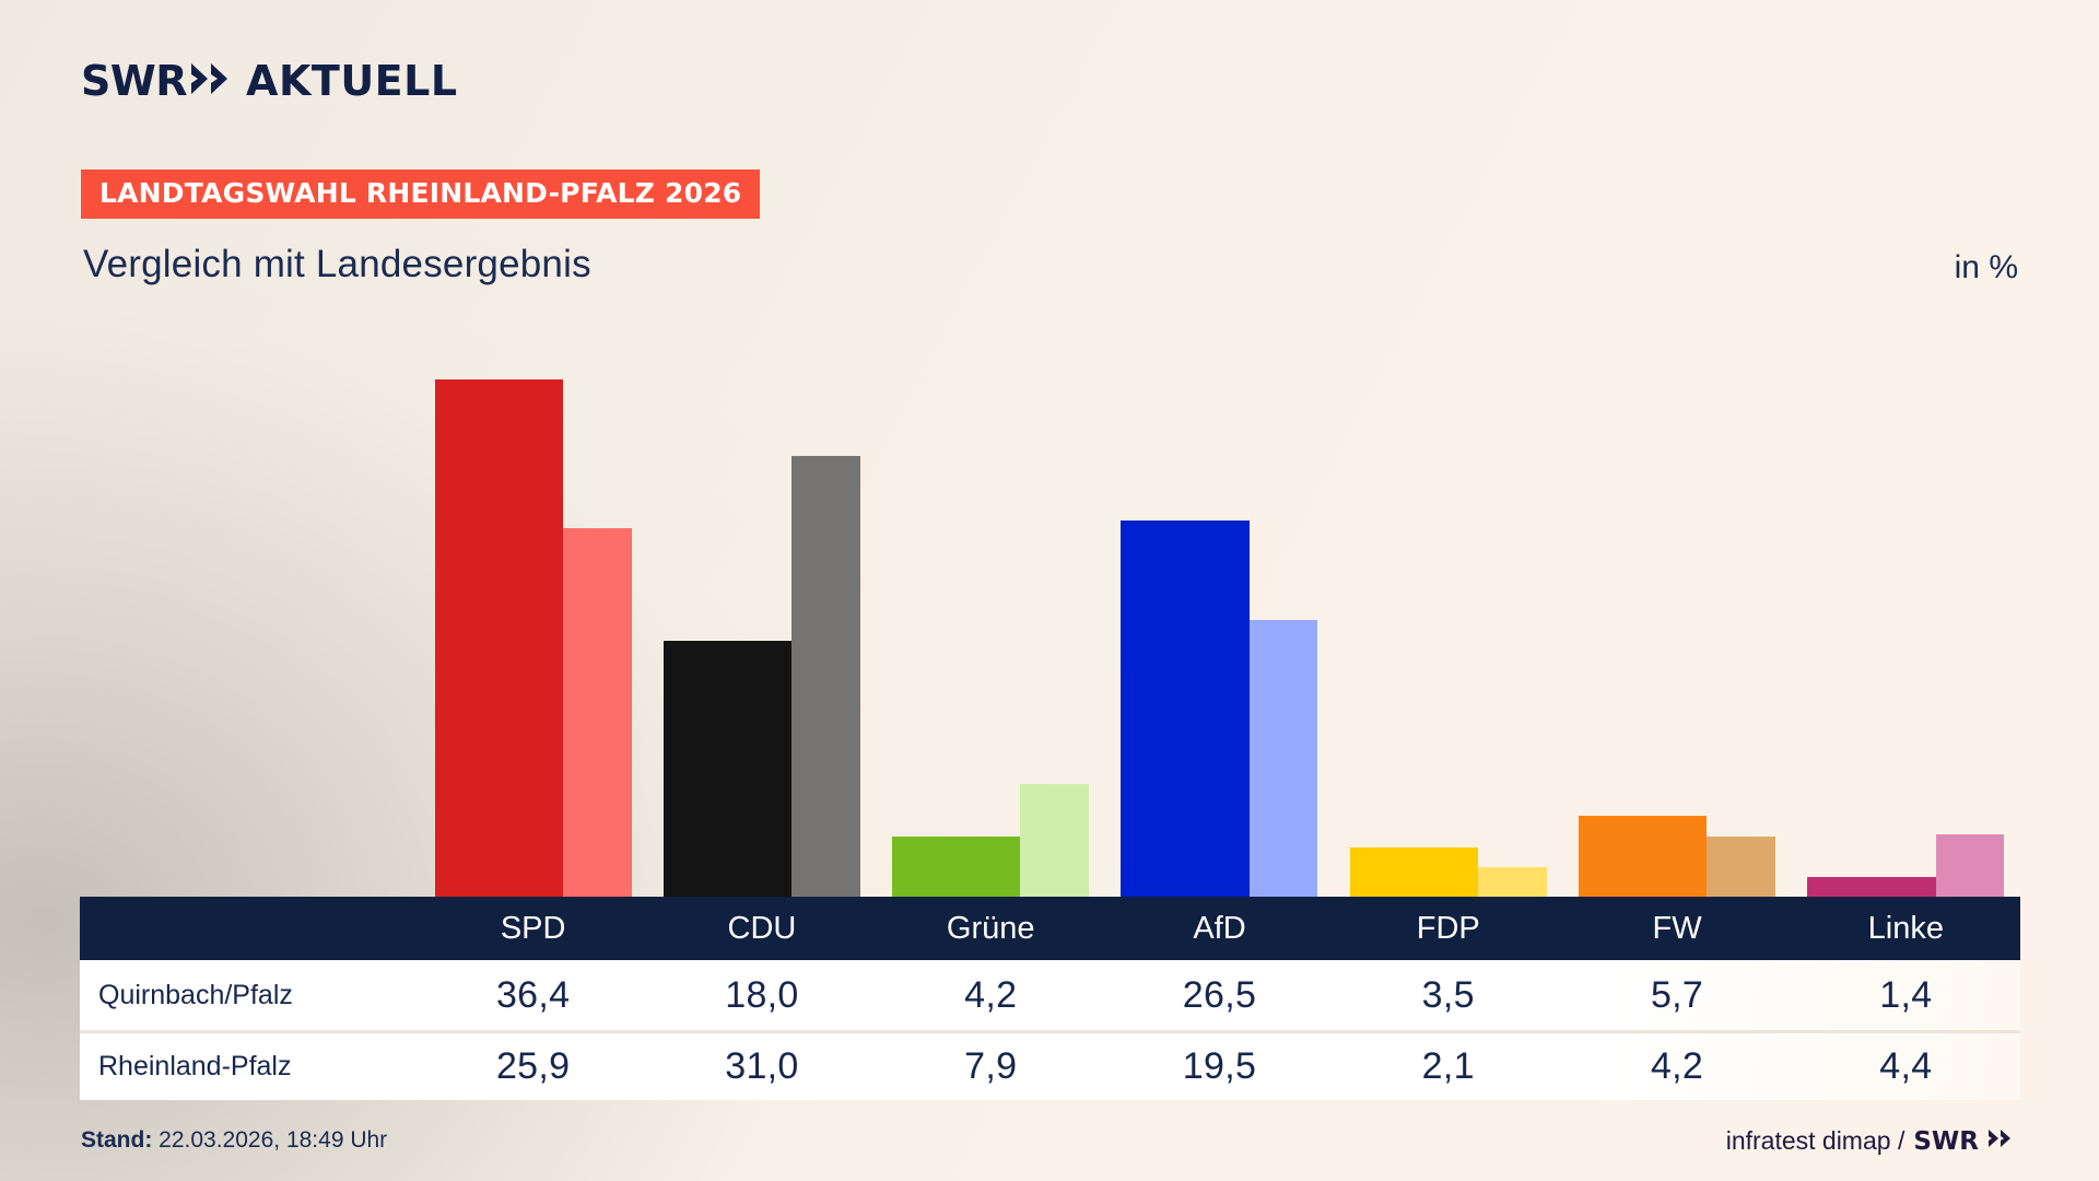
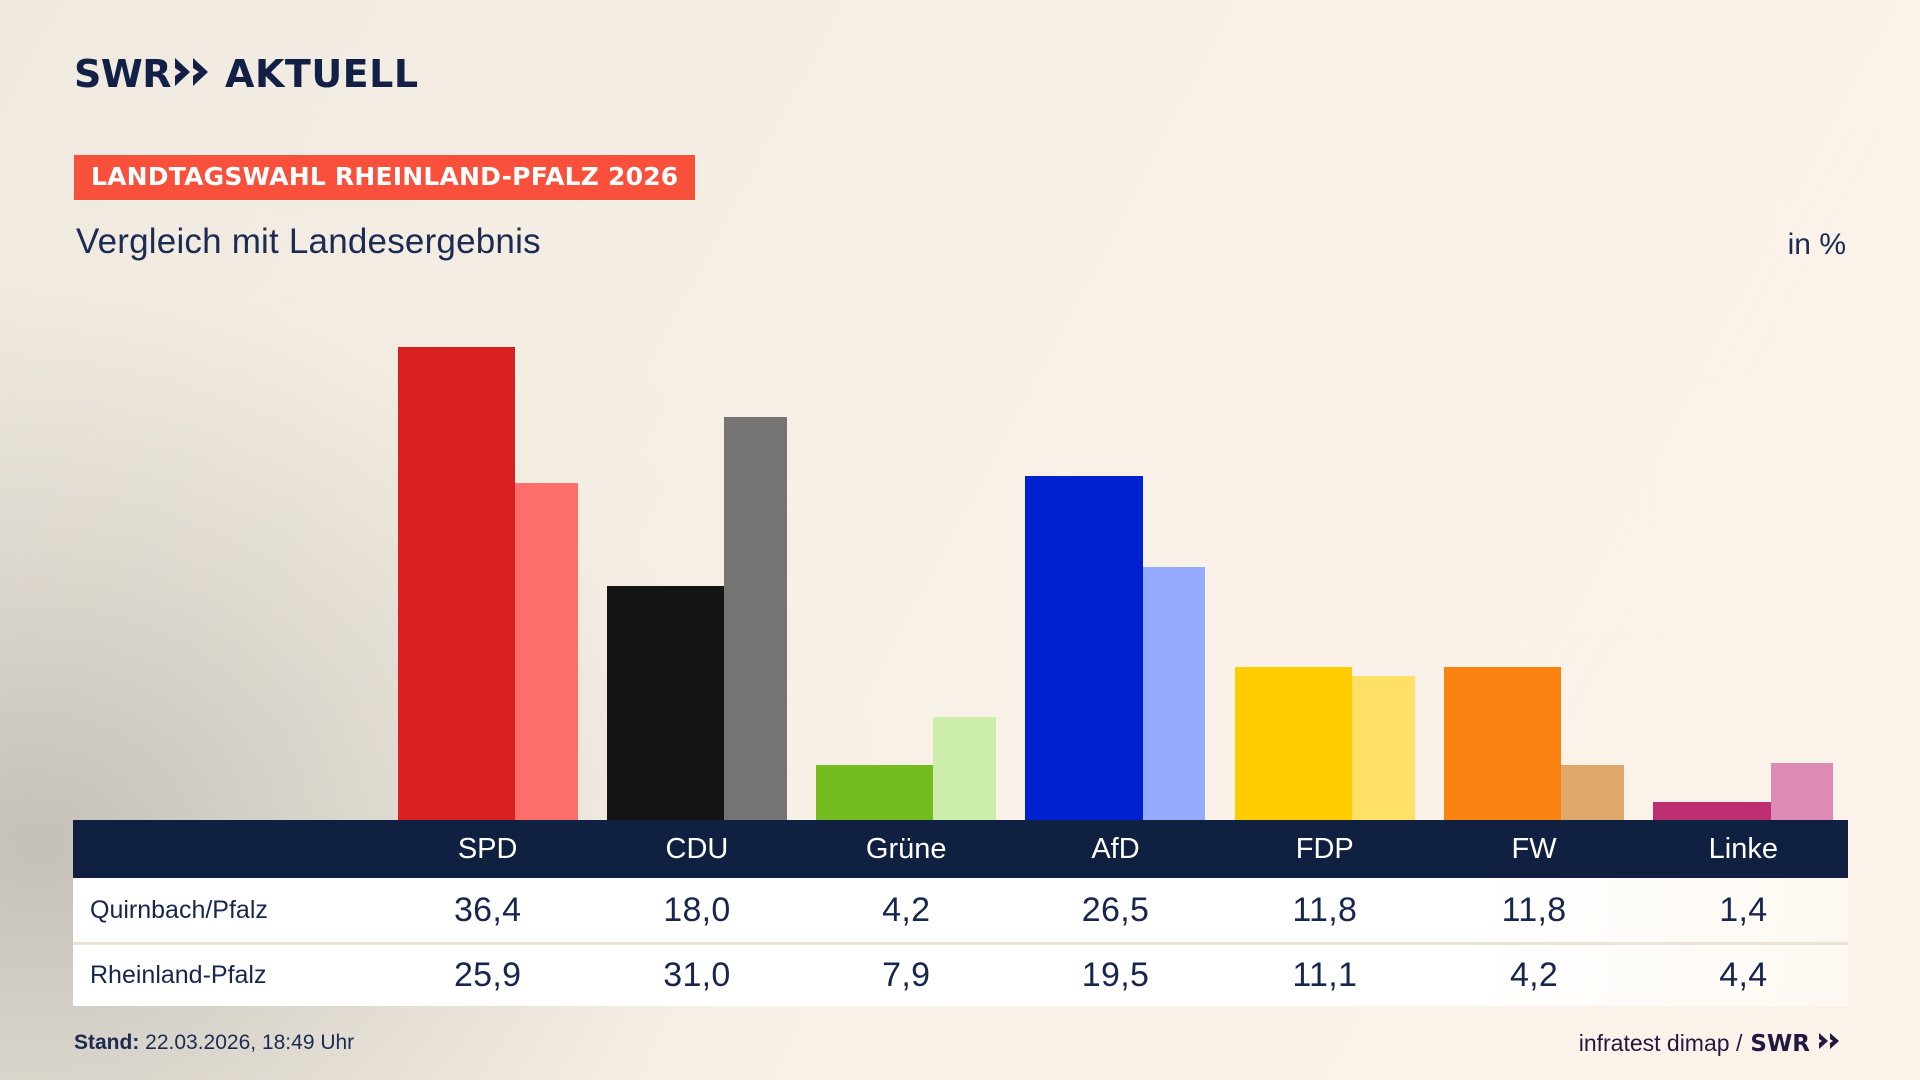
Quirnbach/Pfalz/FDP: 3,5 -> 11,8
Rheinland-Pfalz/FDP: 2,1 -> 11,1
Quirnbach/Pfalz/FW: 5,7 -> 11,8
